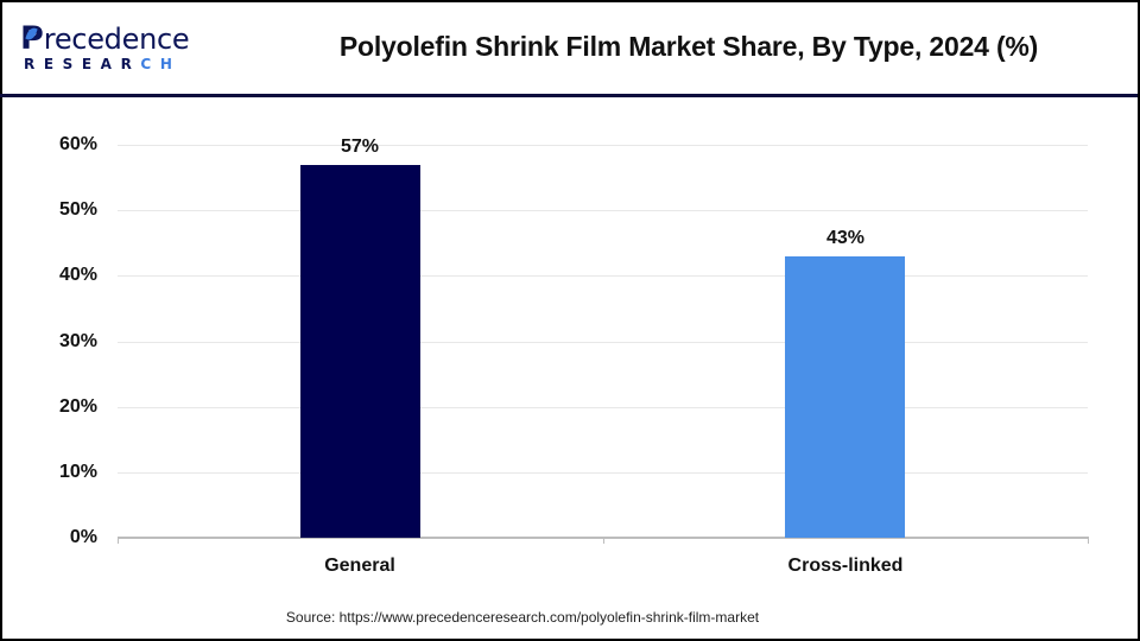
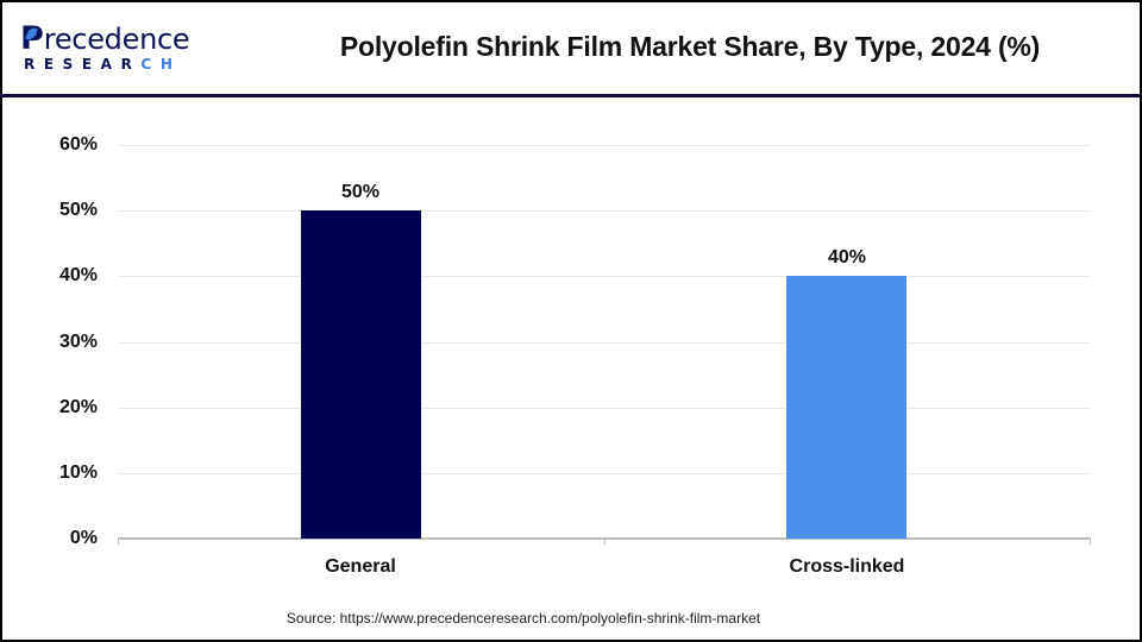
General: 57% -> 50%
Cross-linked: 43% -> 40%
